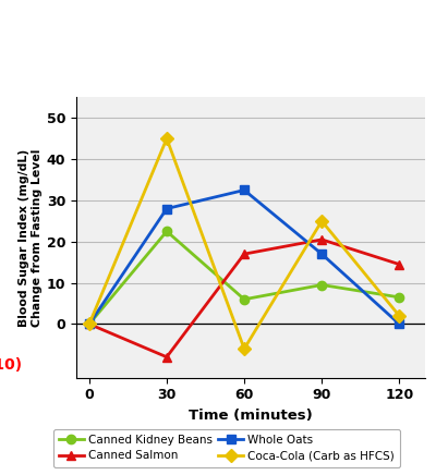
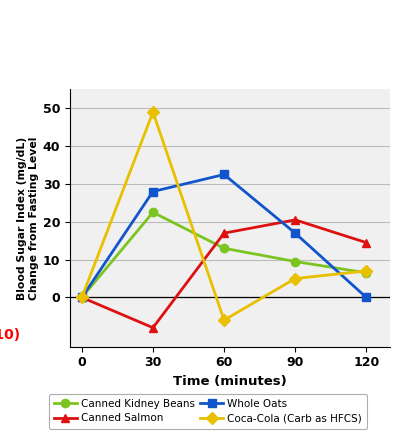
Coca-Cola (Carb as HFCS)/30: 45 -> 49
Canned Kidney Beans/60: 6.0 -> 13.0
Coca-Cola (Carb as HFCS)/90: 25 -> 5
Coca-Cola (Carb as HFCS)/120: 2 -> 7
